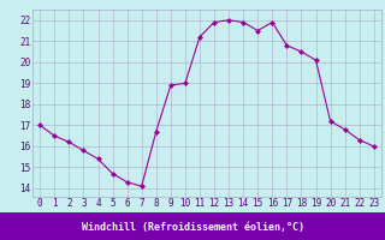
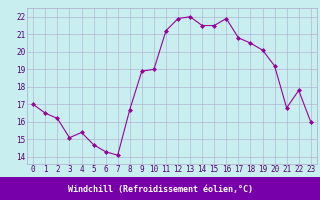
3: 15.8 -> 15.1
14: 21.9 -> 21.5
20: 17.2 -> 19.2
22: 16.3 -> 17.8
